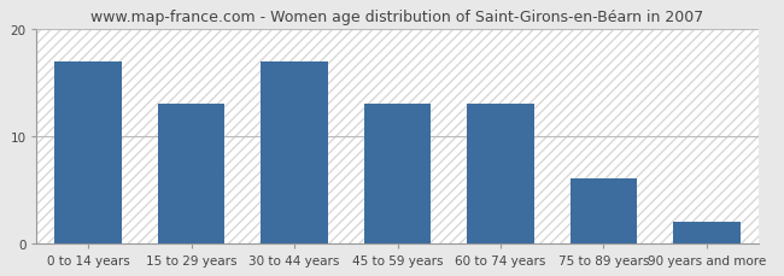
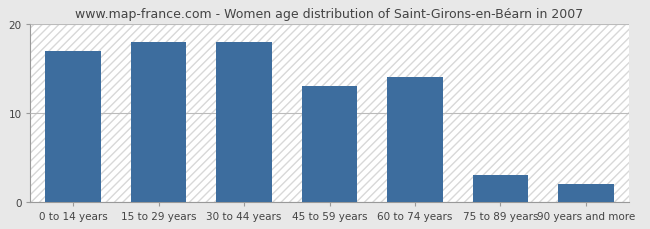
15 to 29 years: 13 -> 18
30 to 44 years: 17 -> 18
60 to 74 years: 13 -> 14
75 to 89 years: 6 -> 3
